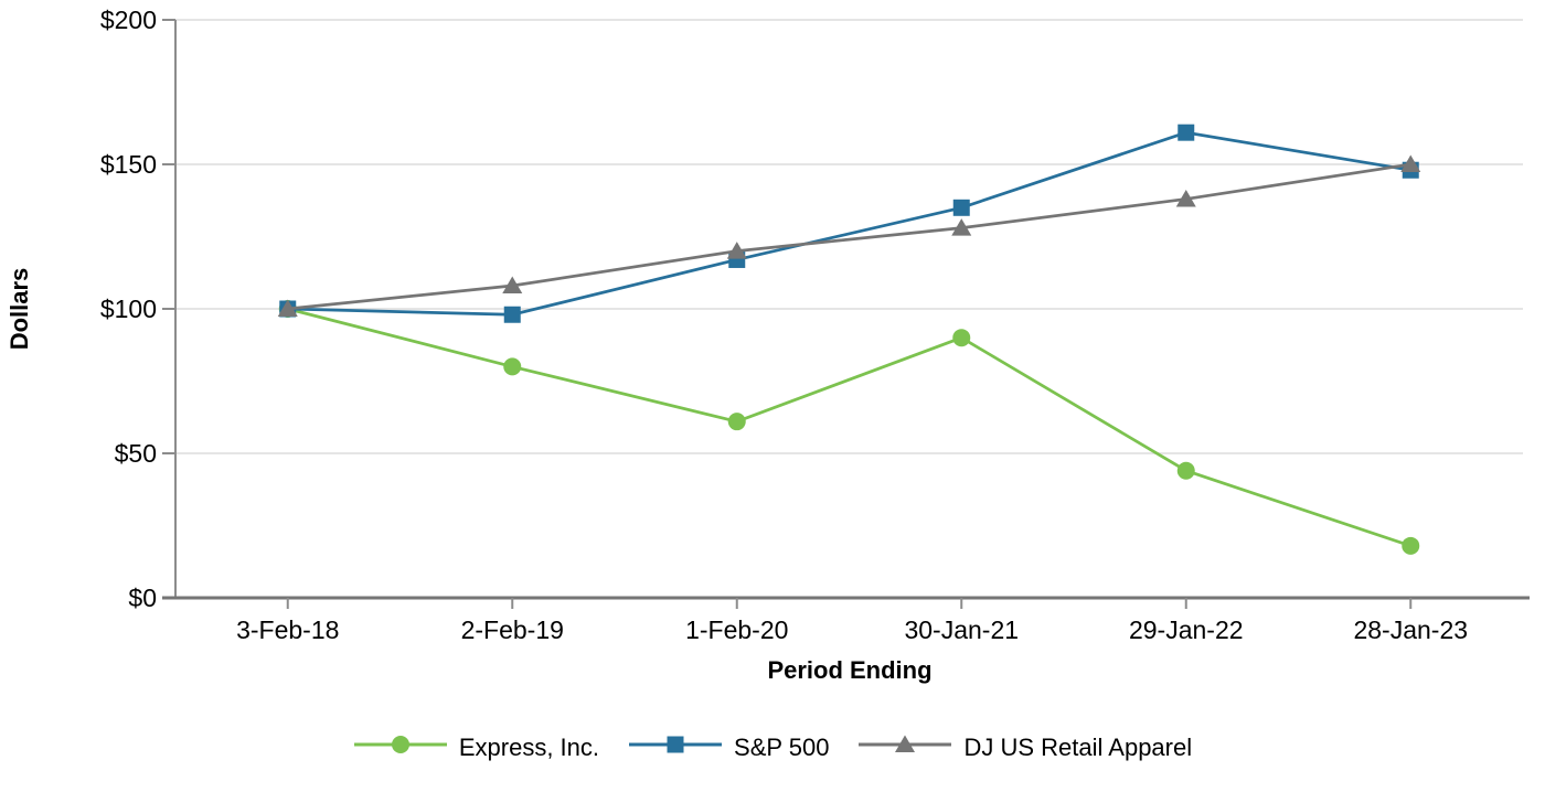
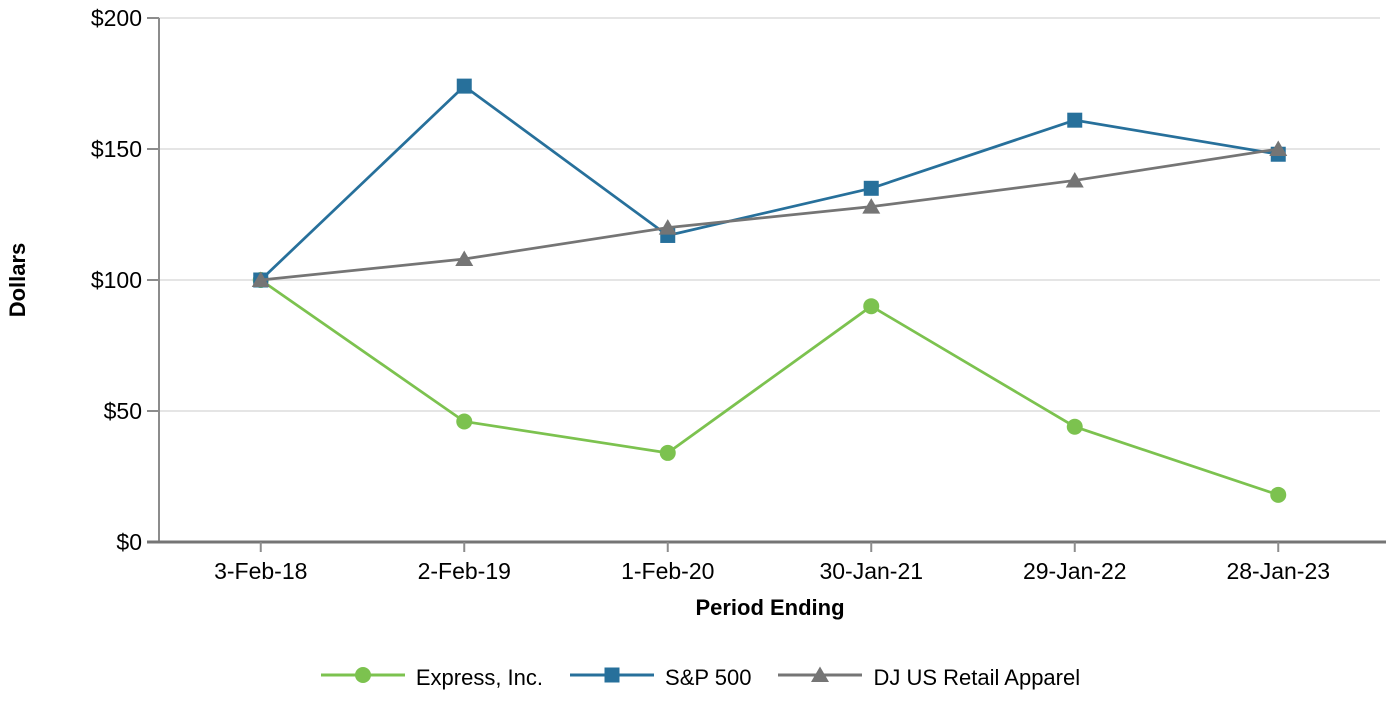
Express, Inc./2-Feb-19: $80 -> $46
S&P 500/2-Feb-19: $98 -> $174
Express, Inc./1-Feb-20: $61 -> $34
